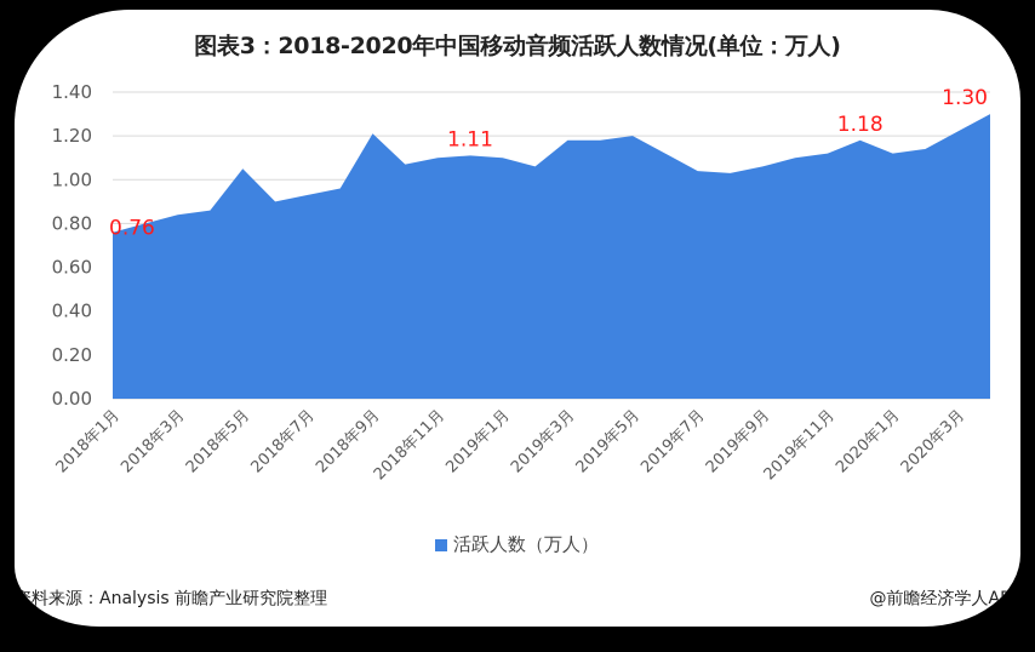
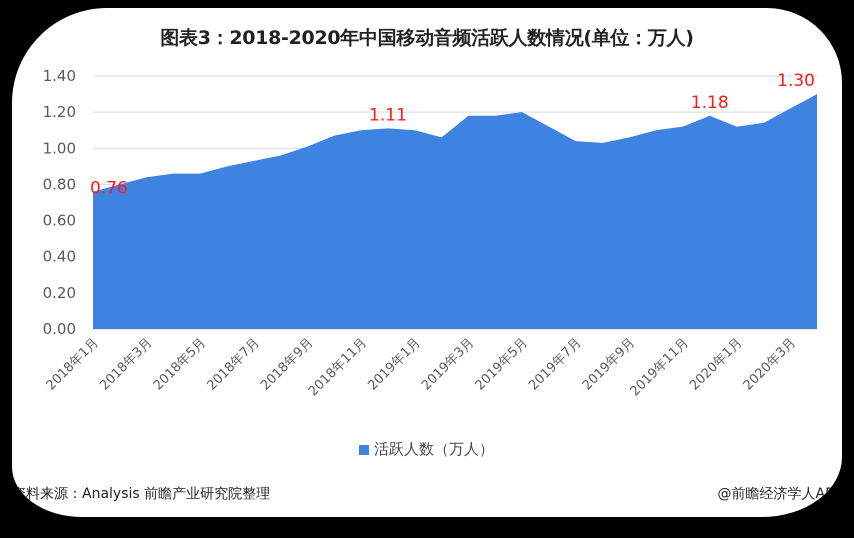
2018年5月: 1.05 -> 0.86
2018年9月: 1.21 -> 1.01
